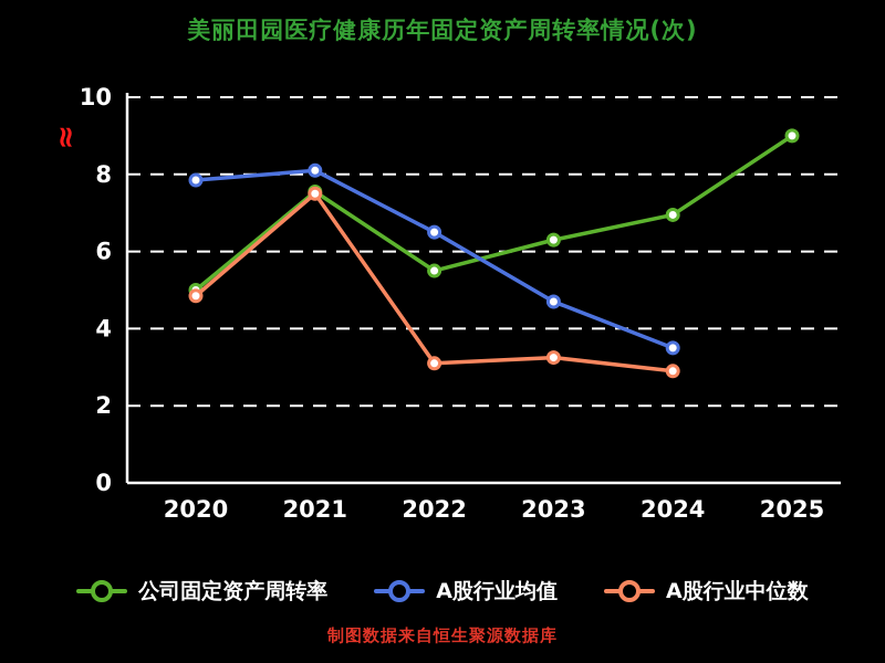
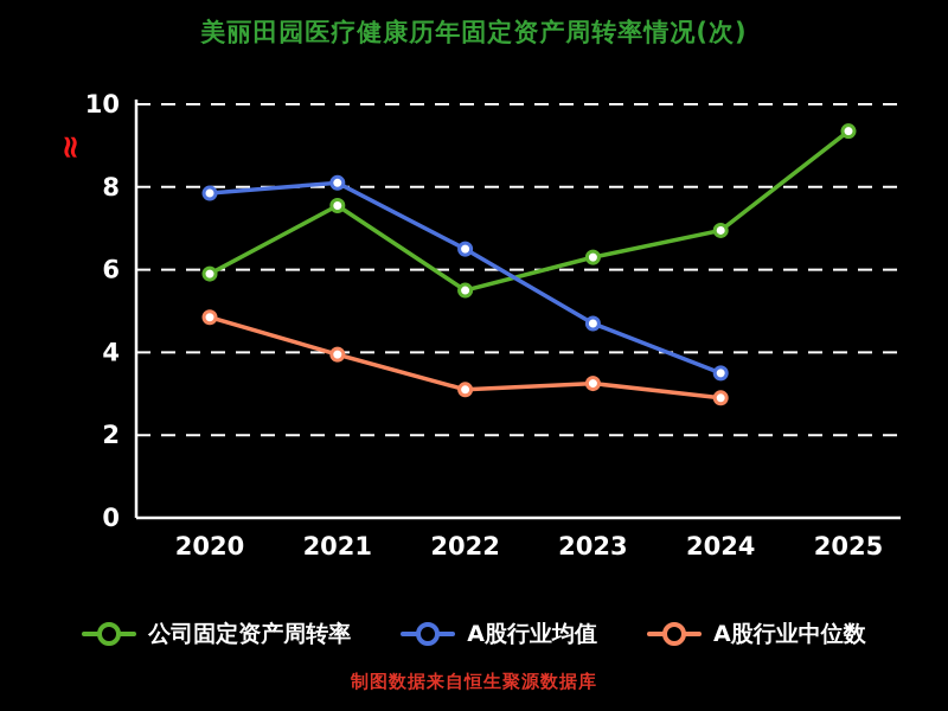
公司固定资产周转率/2020: 5.0 -> 5.9
A股行业中位数/2021: 7.5 -> 4.0
公司固定资产周转率/2025: 9.0 -> 9.3
